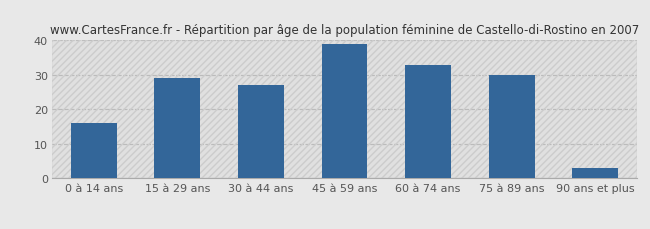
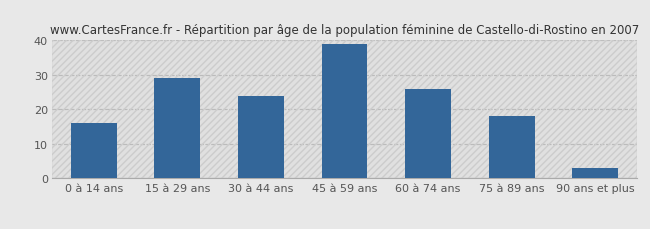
30 à 44 ans: 27 -> 24
60 à 74 ans: 33 -> 26
75 à 89 ans: 30 -> 18
